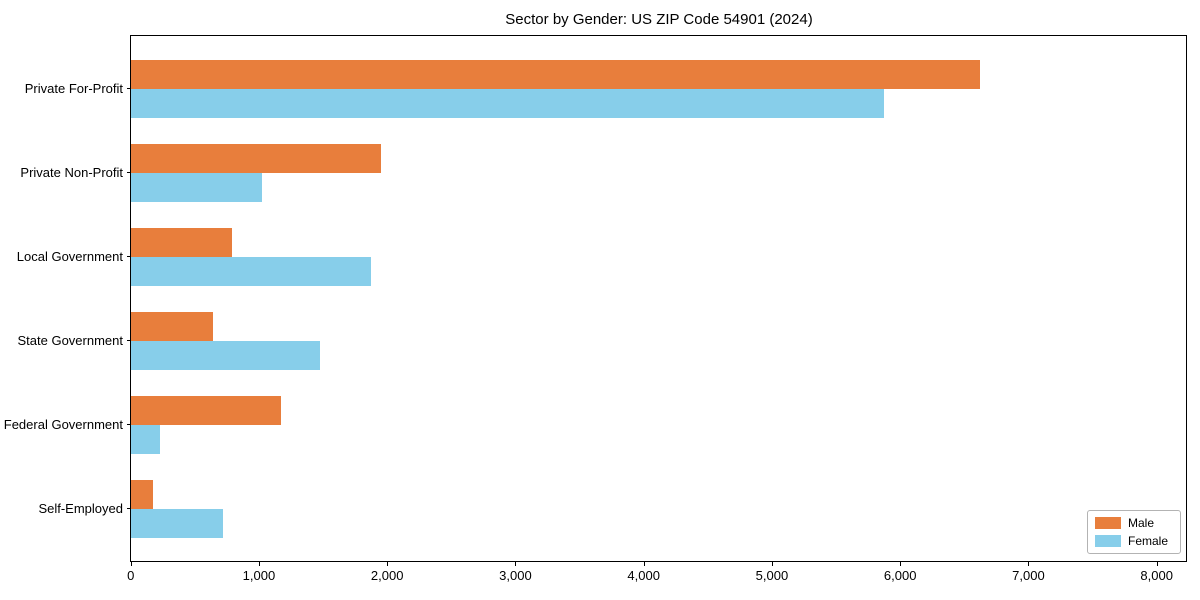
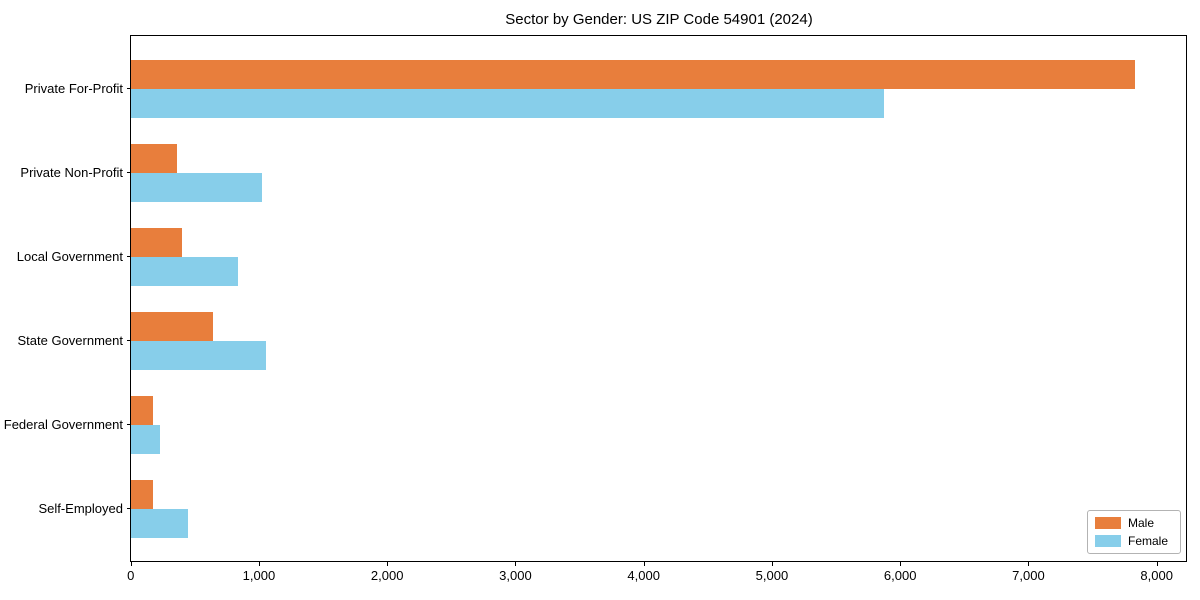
Male/Private For-Profit: 6620 -> 7830
Male/Private Non-Profit: 1950 -> 360
Male/Local Government: 790 -> 400
Female/Local Government: 1870 -> 840
Female/State Government: 1470 -> 1060
Male/Federal Government: 1170 -> 180
Female/Self-Employed: 720 -> 440
